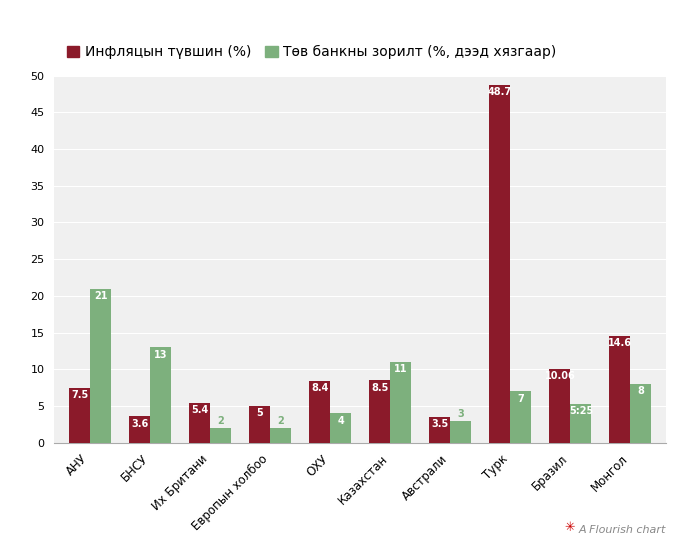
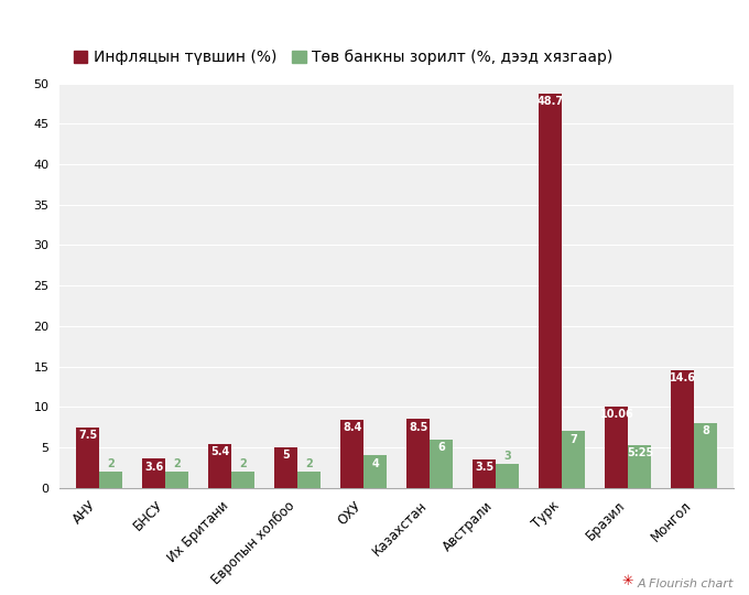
Төв банкны зорилт (%, дээд хязгаар)/АНУ: 21 -> 2
Төв банкны зорилт (%, дээд хязгаар)/БНСУ: 13 -> 2
Төв банкны зорилт (%, дээд хязгаар)/Казахстан: 11 -> 6
